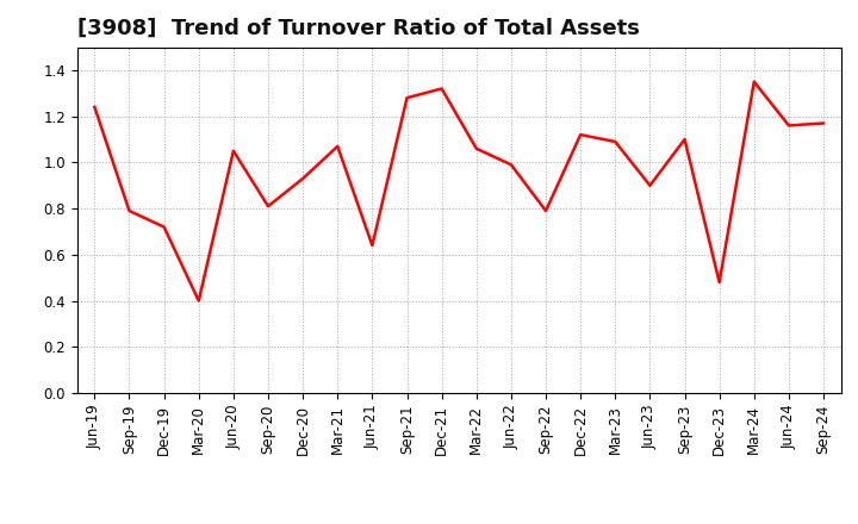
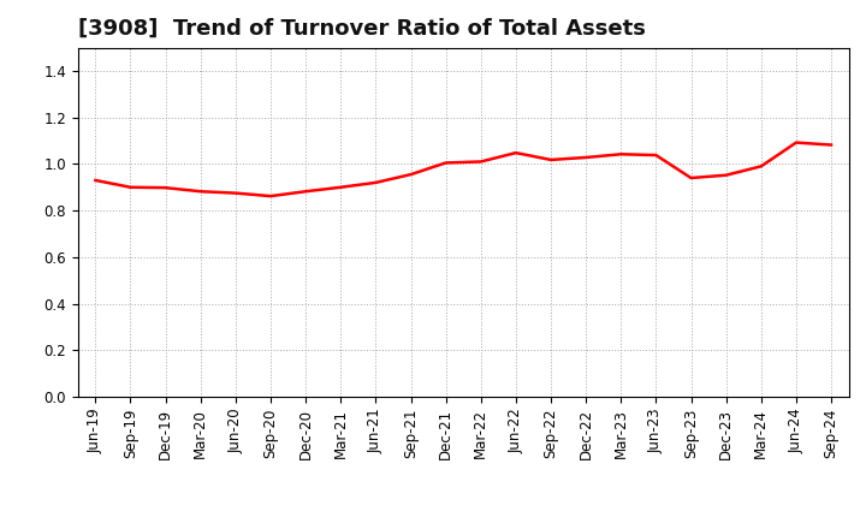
Jun-19: 1.24 -> 0.93
Sep-19: 0.79 -> 0.90
Dec-19: 0.72 -> 0.90
Mar-20: 0.40 -> 0.88
Jun-20: 1.05 -> 0.88
Sep-20: 0.81 -> 0.86
Dec-20: 0.93 -> 0.88
Mar-21: 1.07 -> 0.90
Jun-21: 0.64 -> 0.92
Sep-21: 1.28 -> 0.95
Dec-21: 1.32 -> 1.00
Mar-22: 1.06 -> 1.01
Jun-22: 0.99 -> 1.05
Sep-22: 0.79 -> 1.02
Dec-22: 1.12 -> 1.03
Mar-23: 1.09 -> 1.04
Jun-23: 0.90 -> 1.04
Sep-23: 1.10 -> 0.94
Dec-23: 0.48 -> 0.95
Mar-24: 1.35 -> 0.99
Jun-24: 1.16 -> 1.09
Sep-24: 1.17 -> 1.08
